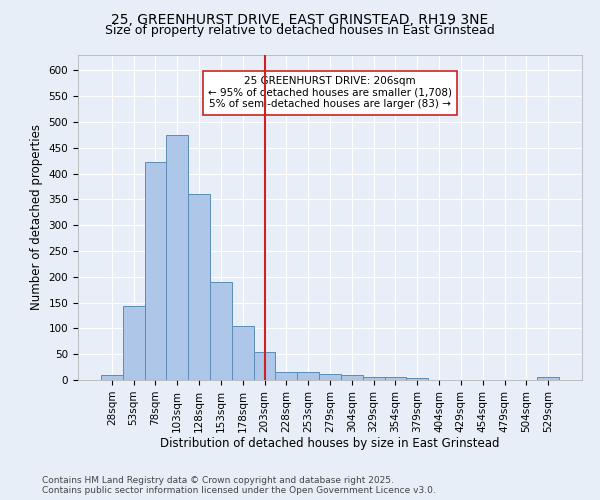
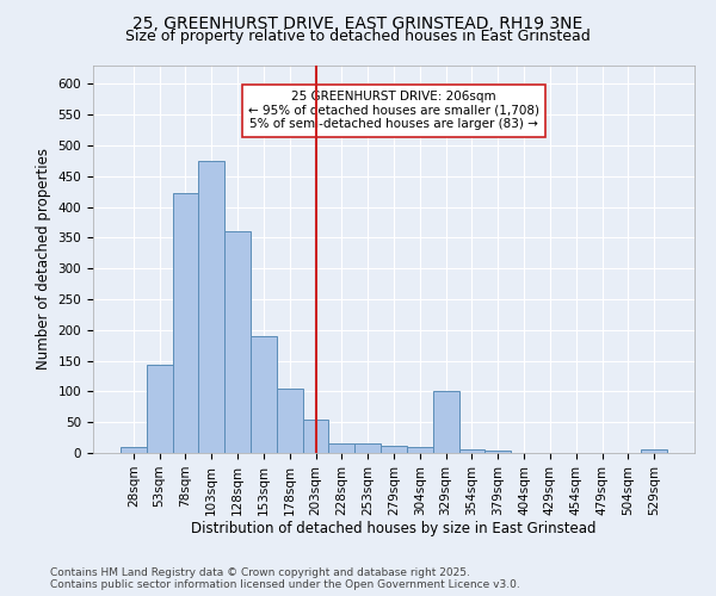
329sqm: 6 -> 100
